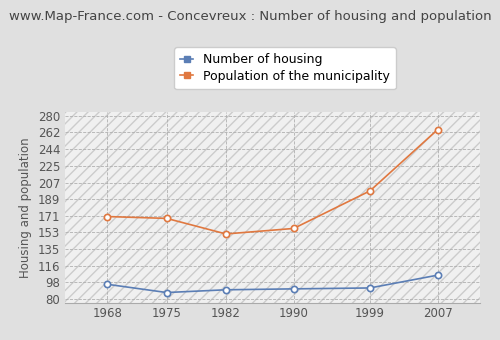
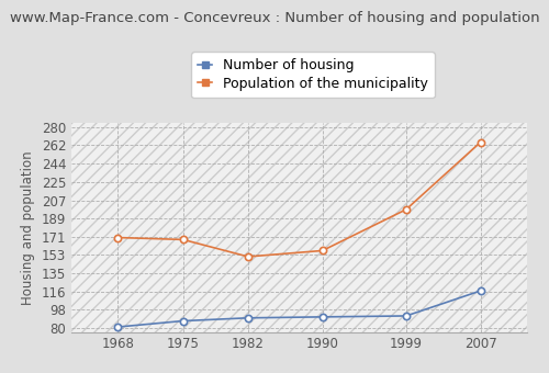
Number of housing/1968: 96 -> 81
Number of housing/2007: 106 -> 117
